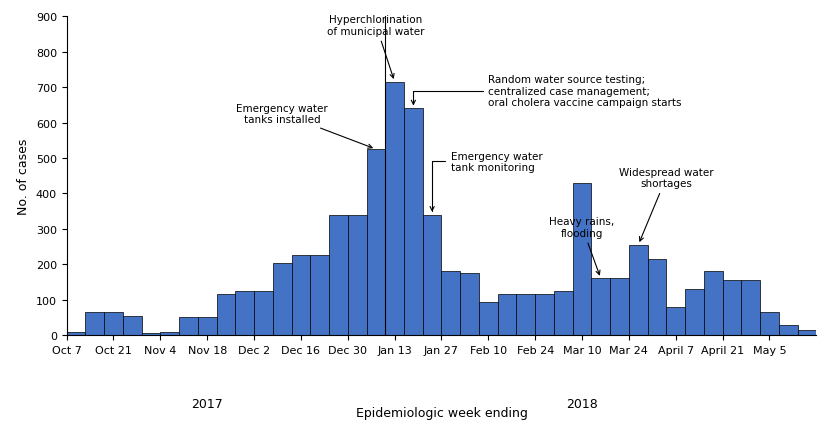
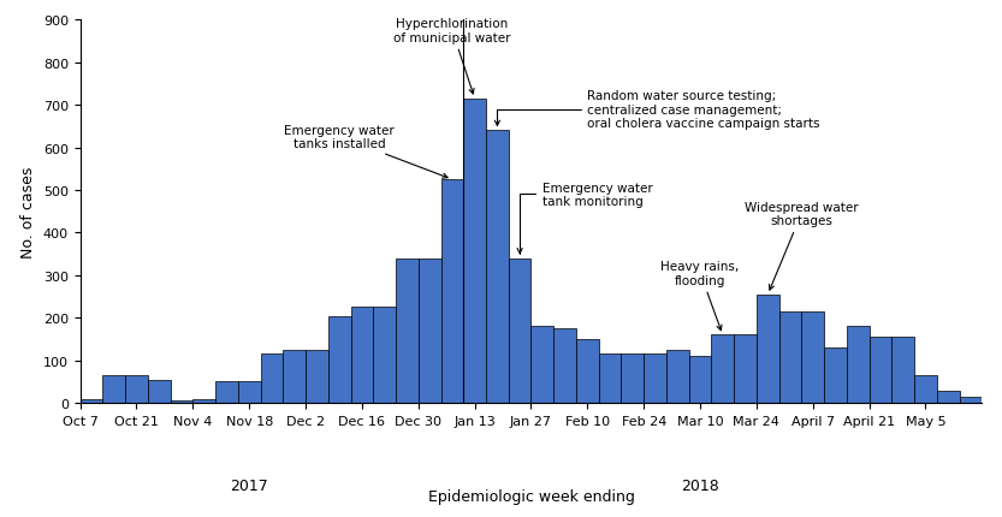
Feb 10: 95 -> 150
Mar 10: 430 -> 110
April 7: 80 -> 215
